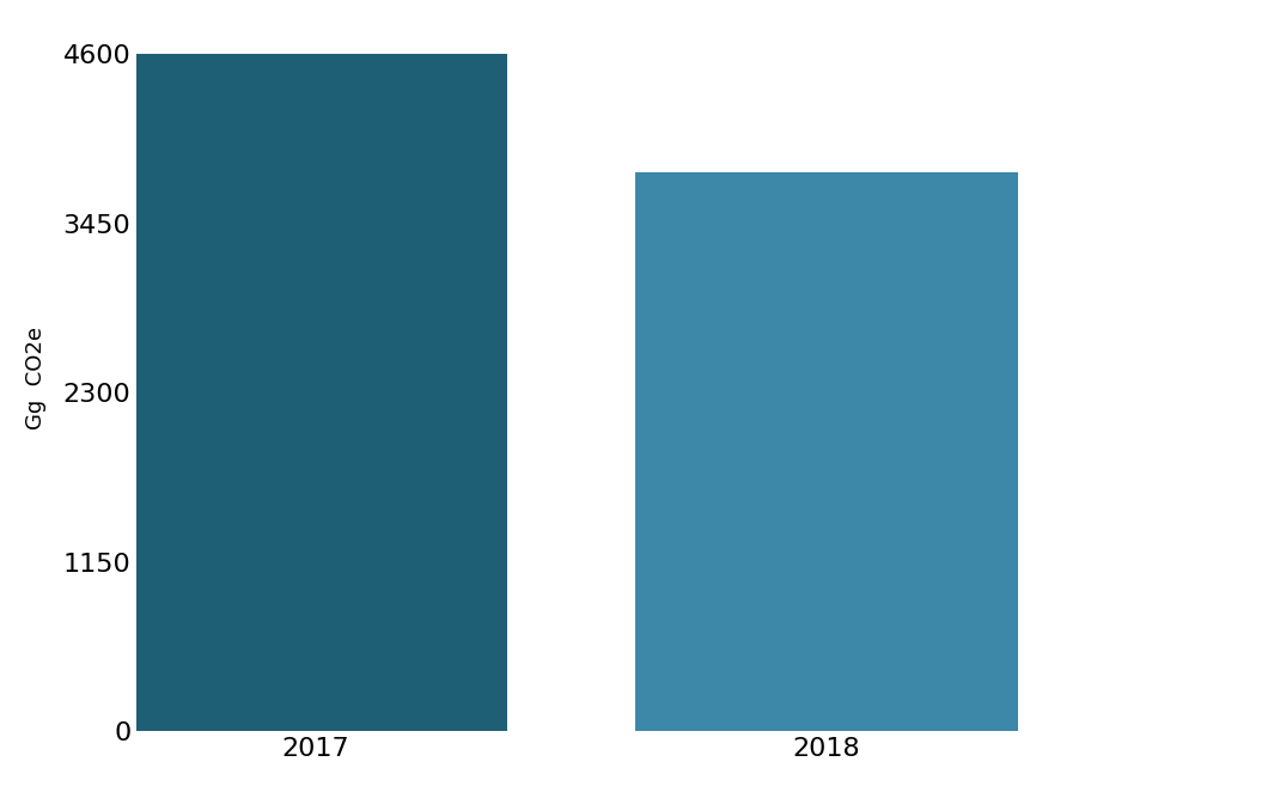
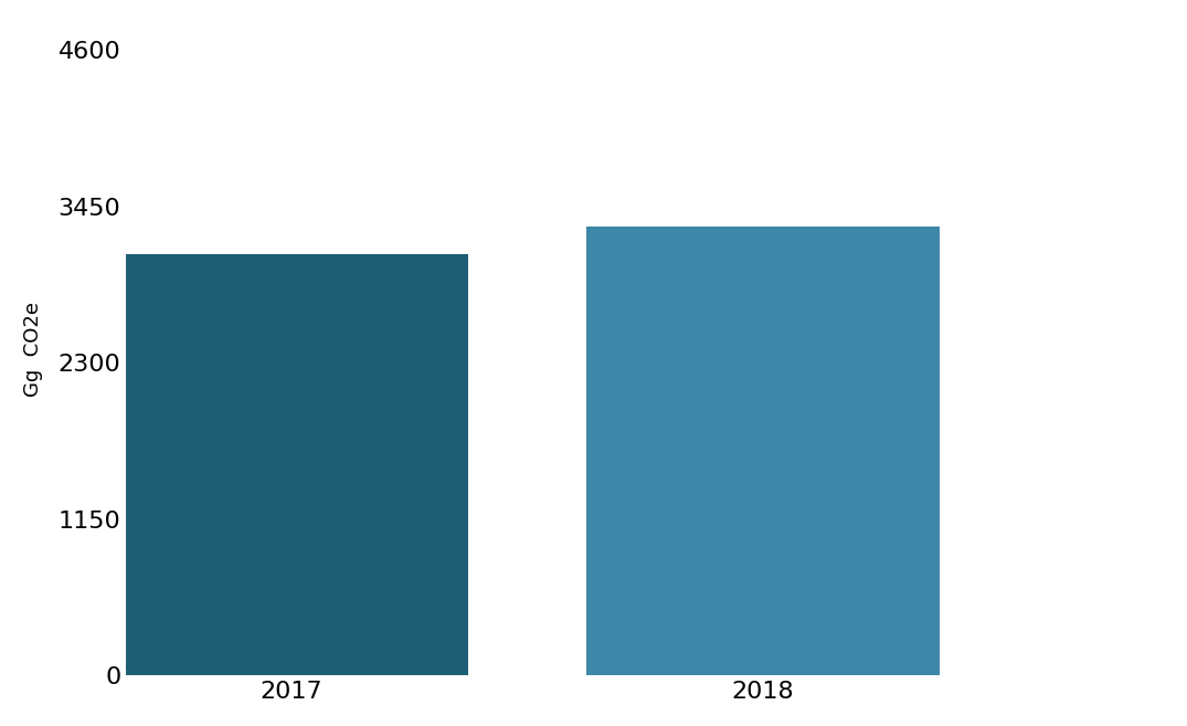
2017: 4600 -> 3100
2018: 3800 -> 3300
